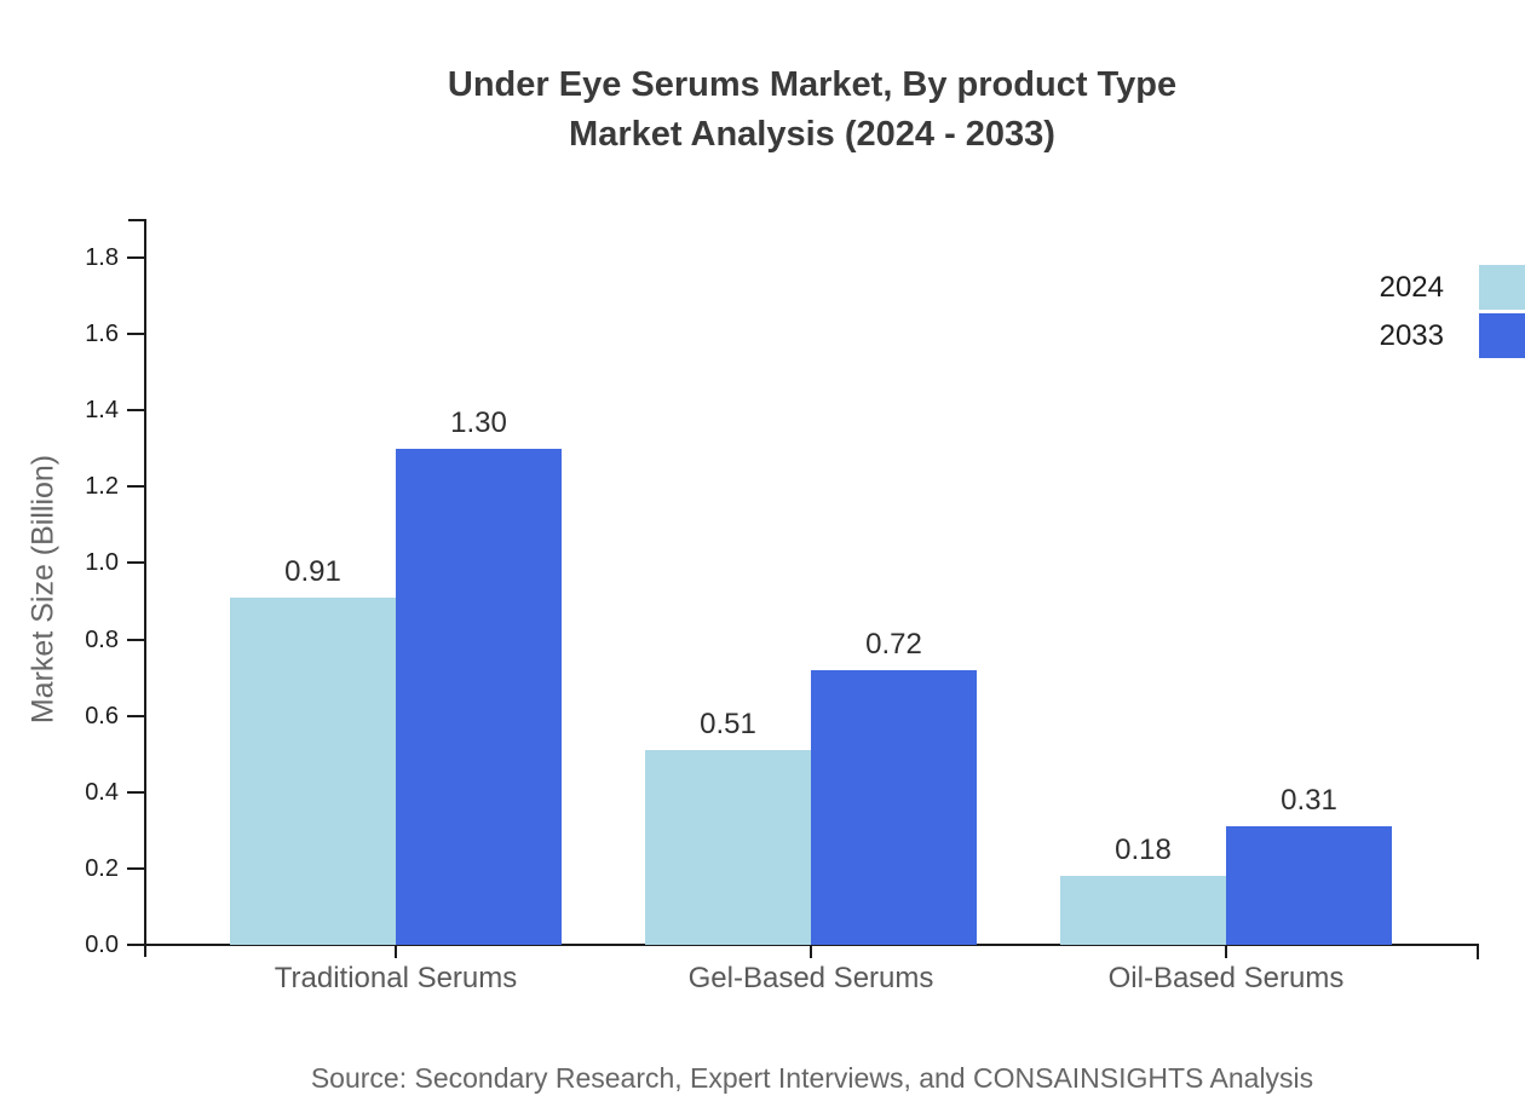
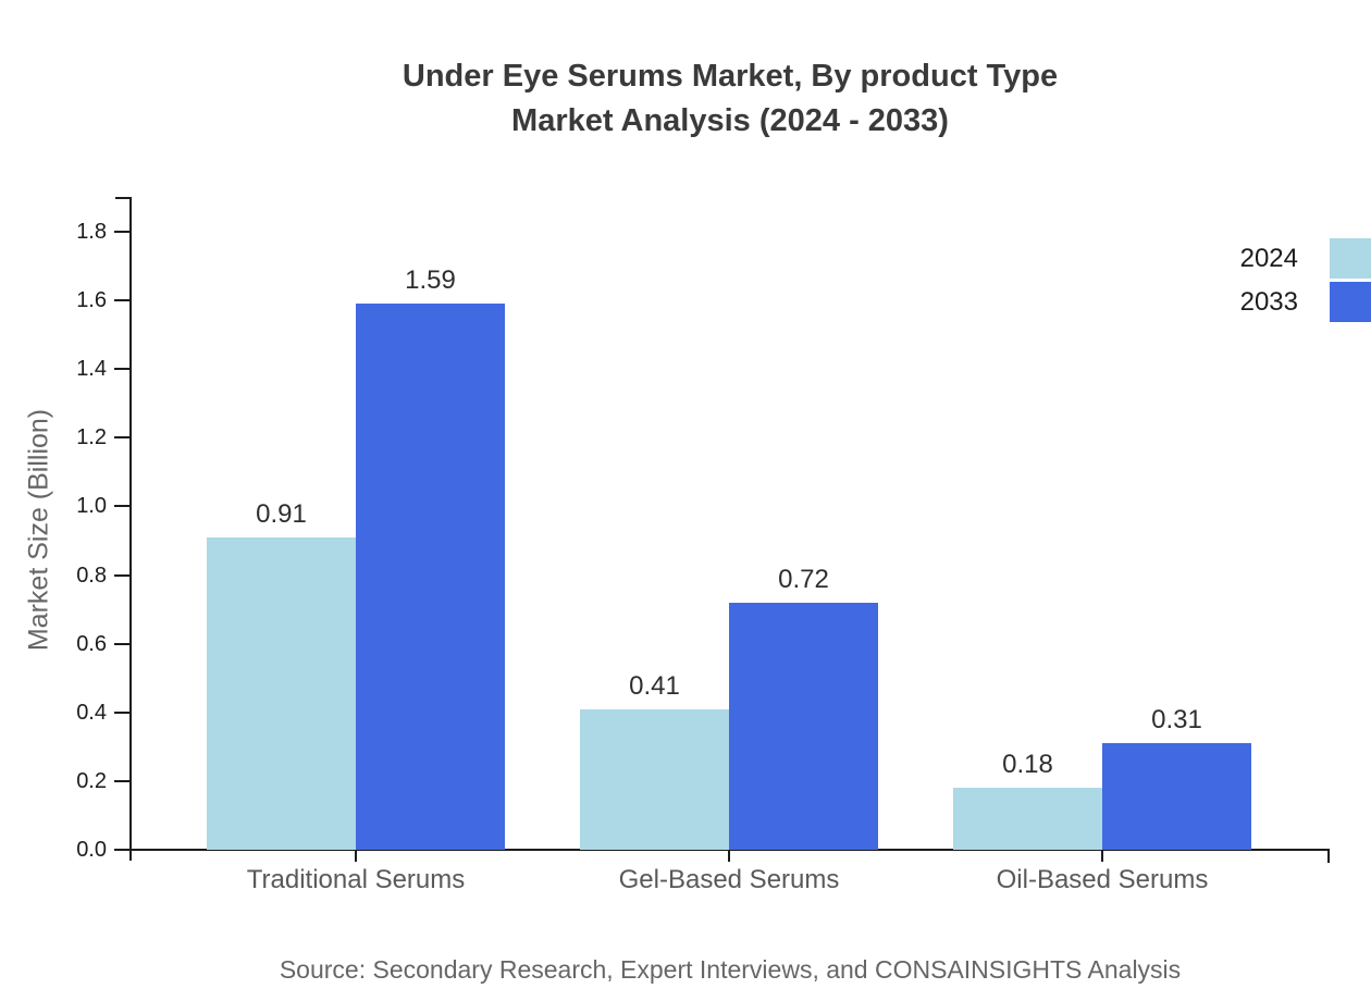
2033/Traditional Serums: 1.30 -> 1.59
2024/Gel-Based Serums: 0.51 -> 0.41
